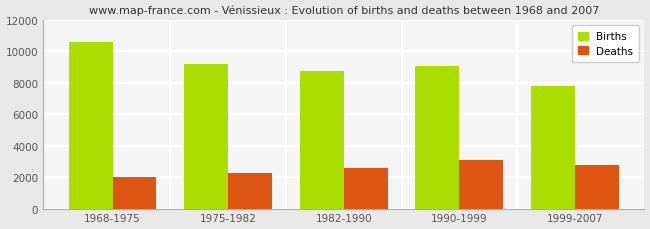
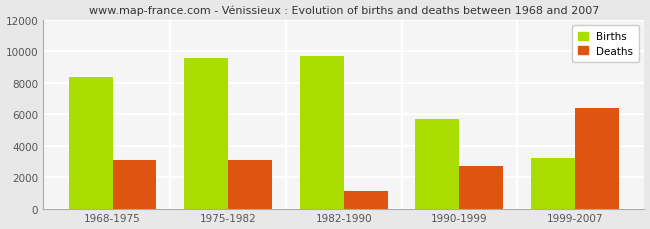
Births/1968-1975: 10600 -> 8400
Deaths/1968-1975: 2000 -> 3100
Births/1975-1982: 9200 -> 9600
Deaths/1975-1982: 2200 -> 3100
Births/1982-1990: 8800 -> 9700
Deaths/1982-1990: 2600 -> 1100
Births/1990-1999: 9100 -> 5700
Deaths/1990-1999: 3100 -> 2700
Births/1999-2007: 7800 -> 3200
Deaths/1999-2007: 2800 -> 6400
